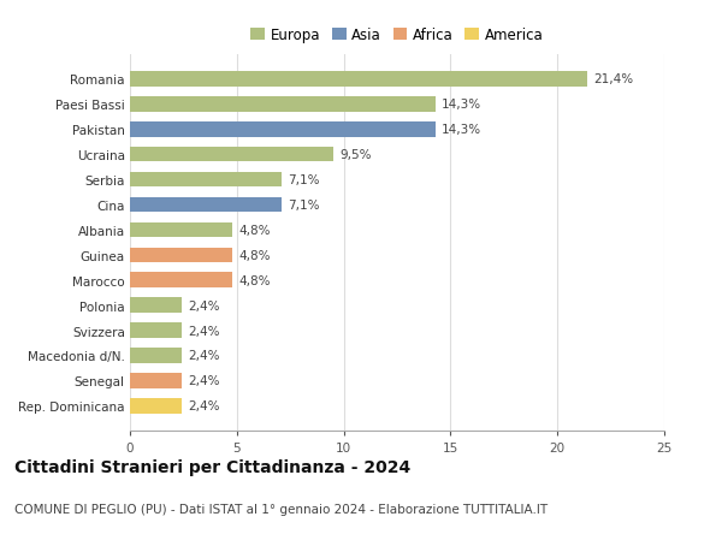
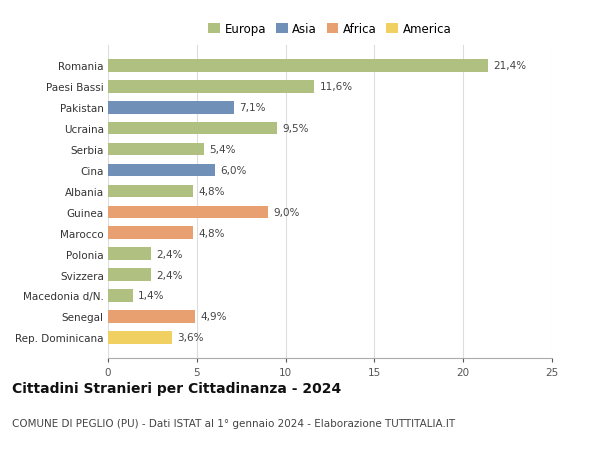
Paesi Bassi: 14,3% -> 11,6%
Pakistan: 14,3% -> 7,1%
Serbia: 7,1% -> 5,4%
Cina: 7,1% -> 6,0%
Guinea: 4,8% -> 9,0%
Macedonia d/N.: 2,4% -> 1,4%
Senegal: 2,4% -> 4,9%
Rep. Dominicana: 2,4% -> 3,6%
